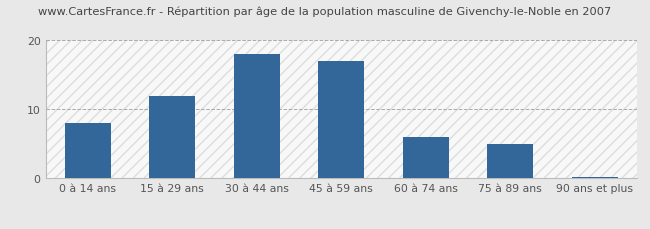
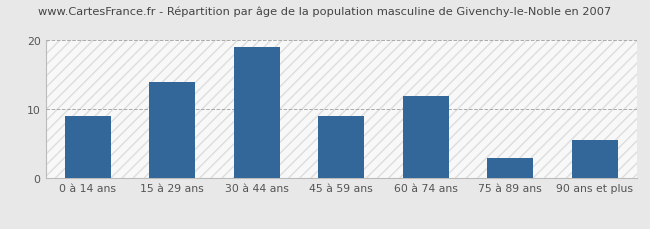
0 à 14 ans: 8.0 -> 9.0
15 à 29 ans: 12.0 -> 14.0
30 à 44 ans: 18.0 -> 19.0
45 à 59 ans: 17.0 -> 9.0
60 à 74 ans: 6.0 -> 12.0
75 à 89 ans: 5.0 -> 3.0
90 ans et plus: 0.2 -> 5.6
